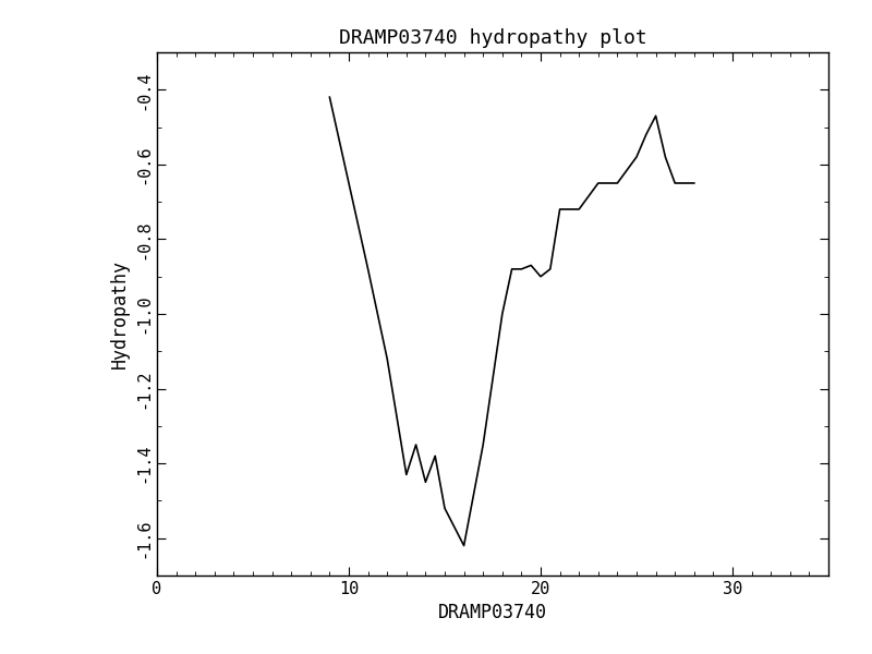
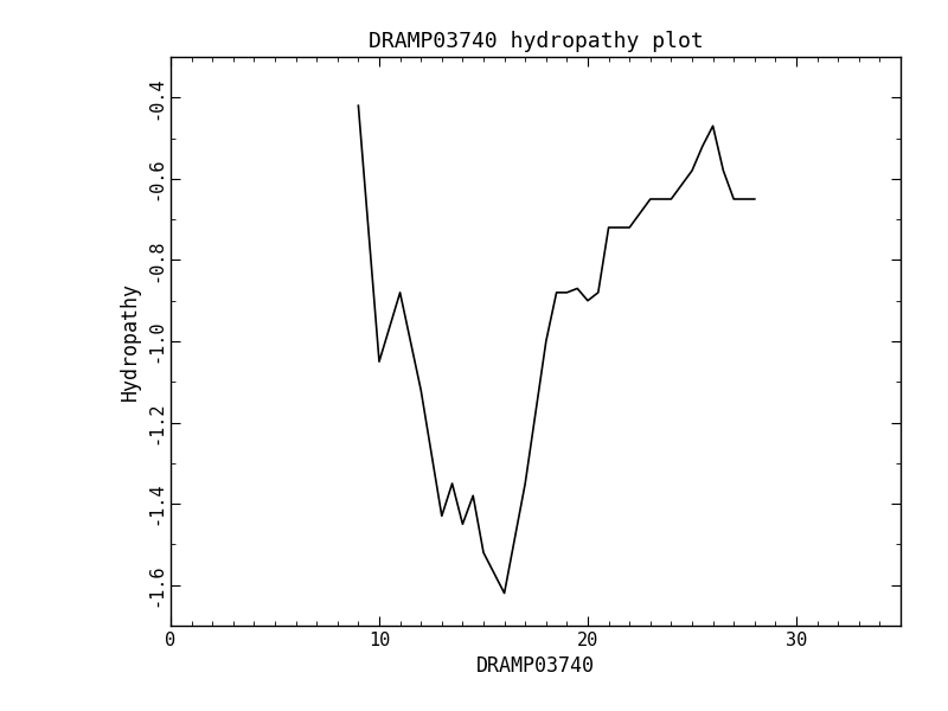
10: -0.65 -> -1.05
